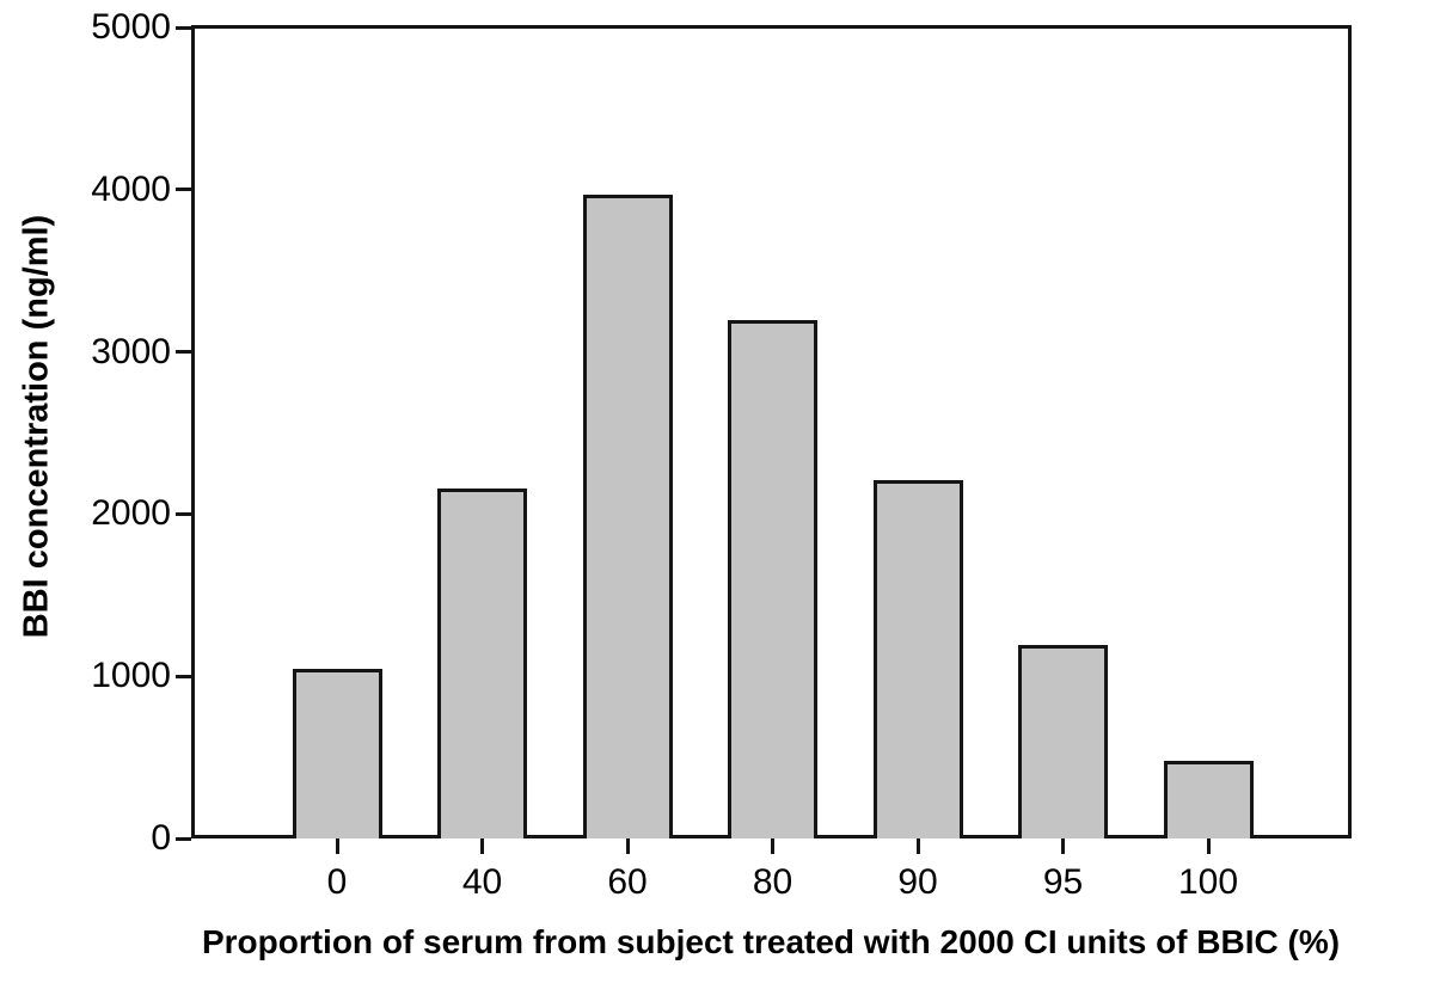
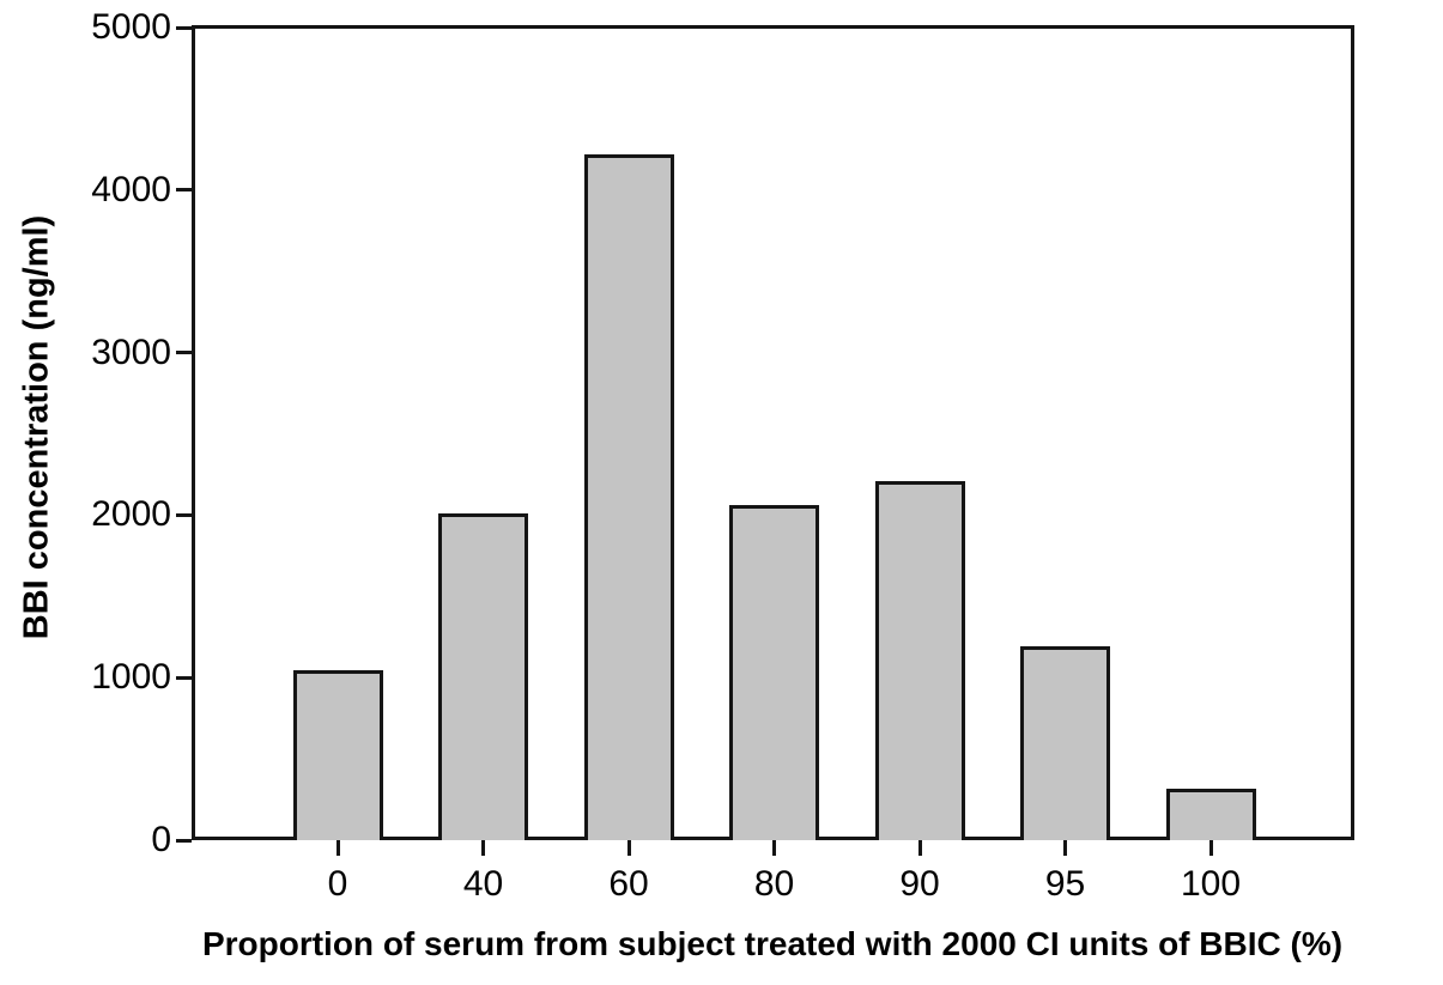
40: 2160 -> 2010
60: 3970 -> 4220
80: 3200 -> 2060
100: 480 -> 320
